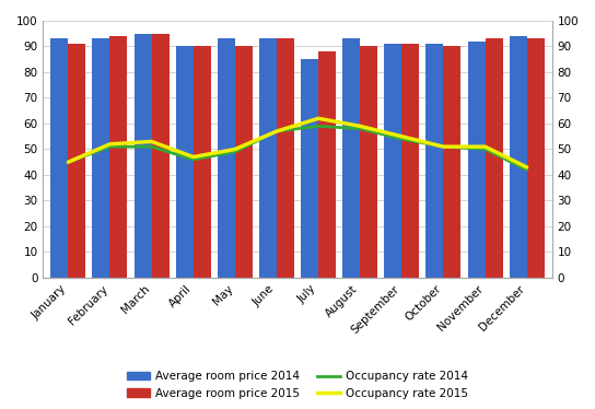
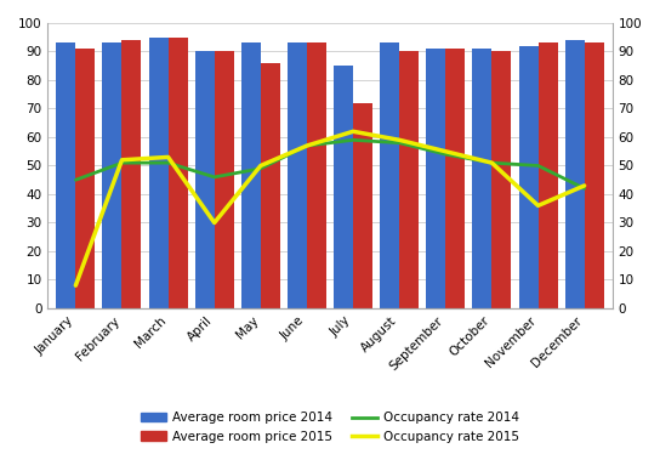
Occupancy rate 2015/January: 45 -> 8
Occupancy rate 2015/April: 47 -> 30
Average room price 2015/May: 90 -> 86
Average room price 2015/July: 88 -> 72
Occupancy rate 2015/November: 51 -> 36
